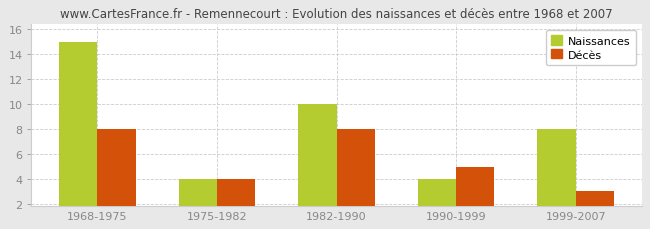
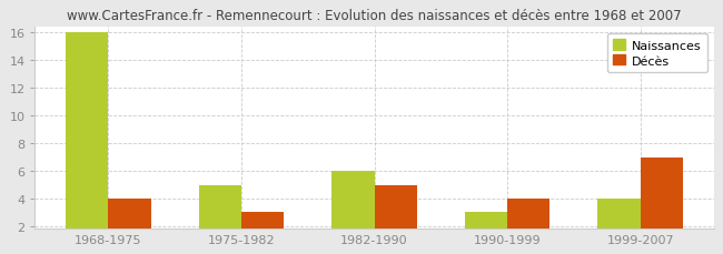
Naissances/1968-1975: 15 -> 16
Décès/1968-1975: 8 -> 4
Naissances/1975-1982: 4 -> 5
Décès/1975-1982: 4 -> 3
Naissances/1982-1990: 10 -> 6
Décès/1982-1990: 8 -> 5
Naissances/1990-1999: 4 -> 3
Décès/1990-1999: 5 -> 4
Naissances/1999-2007: 8 -> 4
Décès/1999-2007: 3 -> 7
